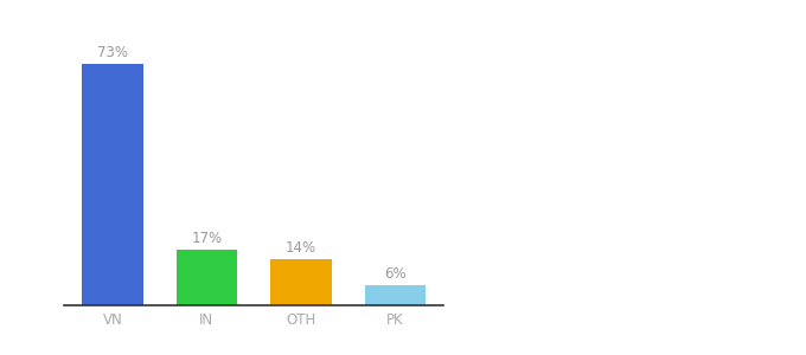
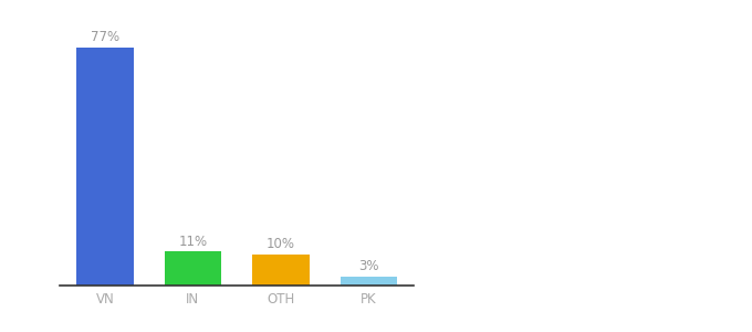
VN: 73% -> 77%
IN: 17% -> 11%
OTH: 14% -> 10%
PK: 6% -> 3%
